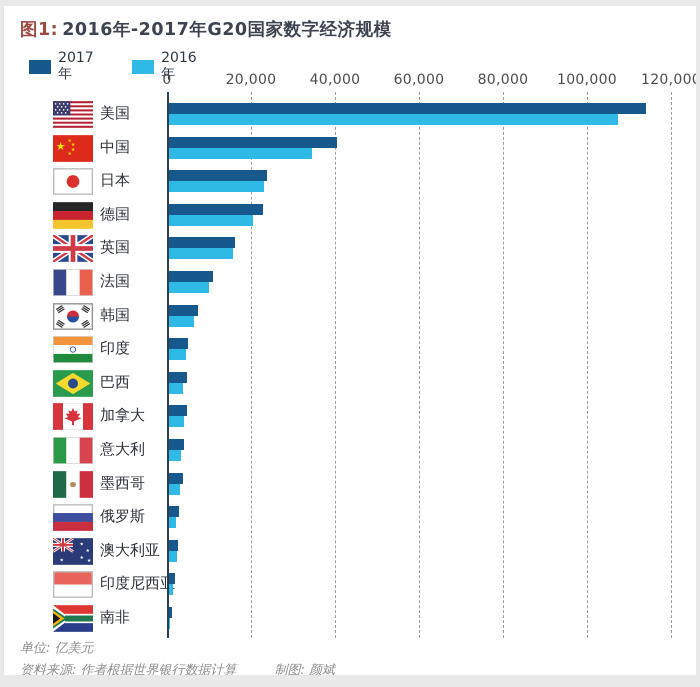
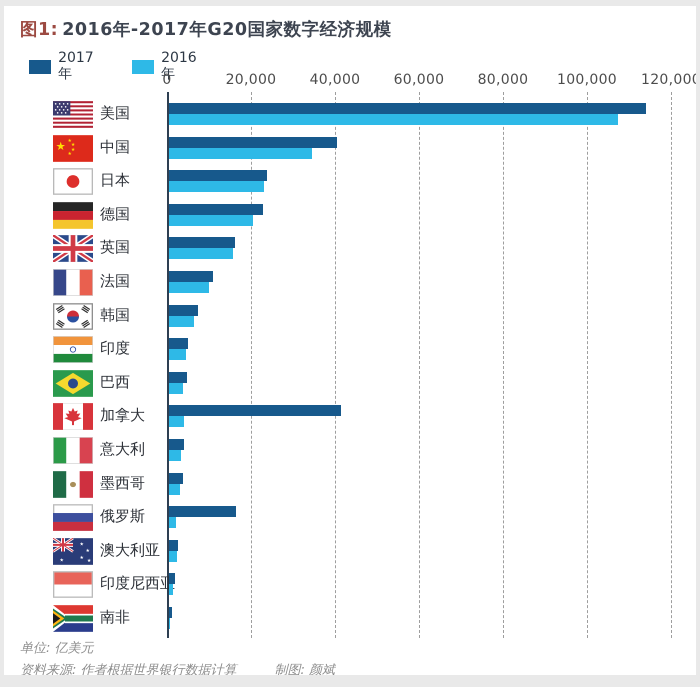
2017年/加拿大: 4000 -> 41000
2017年/俄罗斯: 2000 -> 16000
